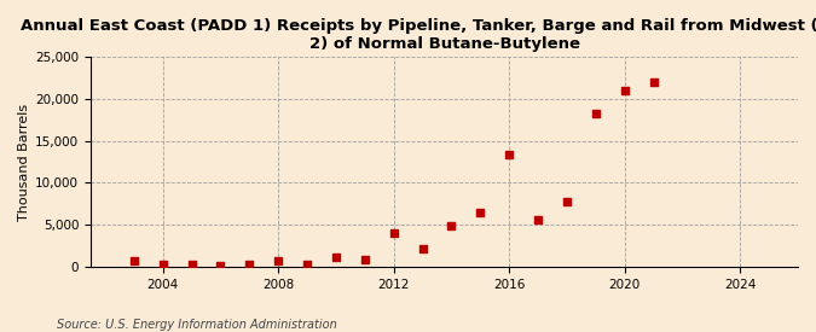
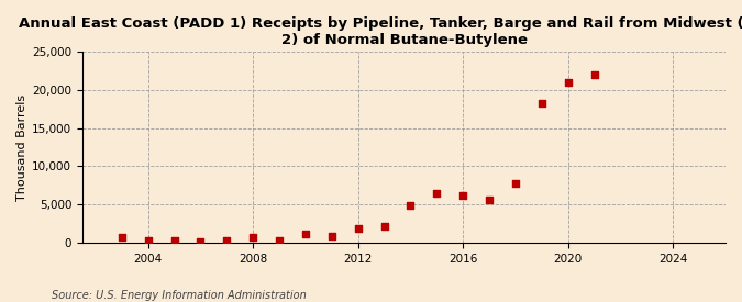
2012: 4,000 -> 1,800
2016: 13,400 -> 6,200
